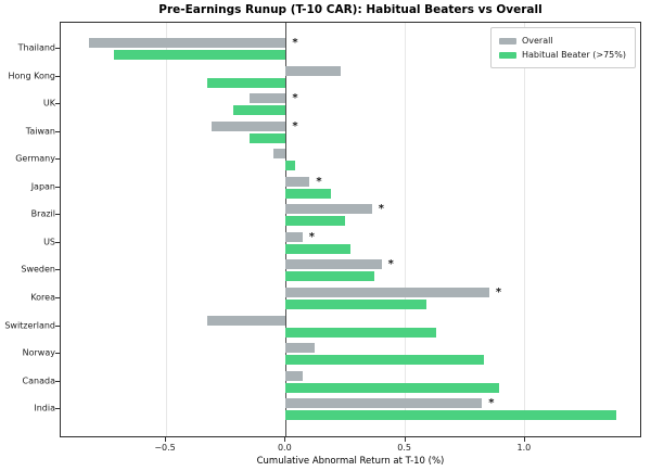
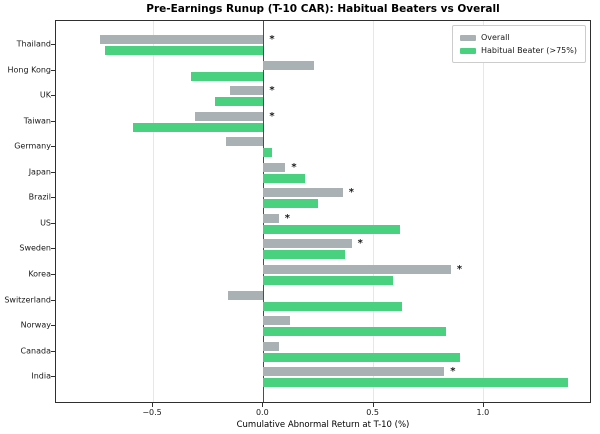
Overall/Thailand: -0.82 -> -0.74
Habitual Beater (>75%)/Taiwan: -0.15 -> -0.59
Overall/Germany: -0.05 -> -0.17
Habitual Beater (>75%)/US: 0.27 -> 0.62
Overall/Switzerland: -0.33 -> -0.16
